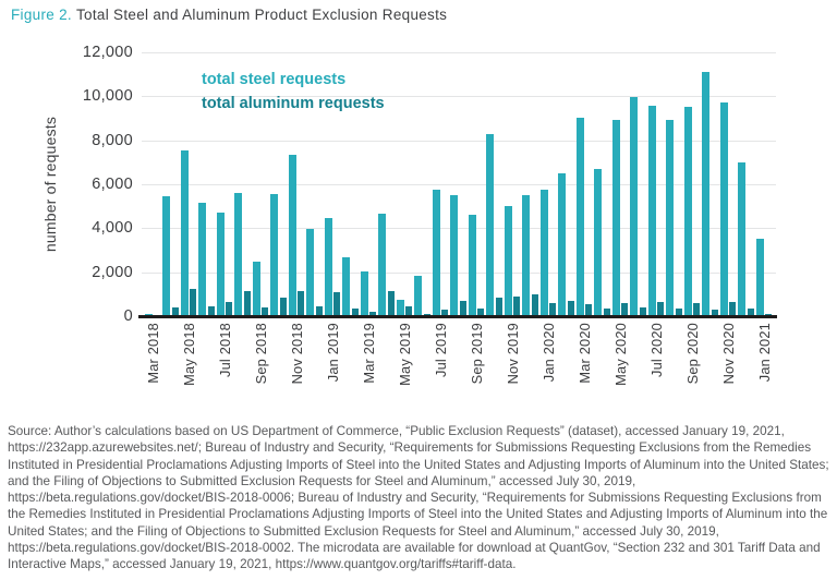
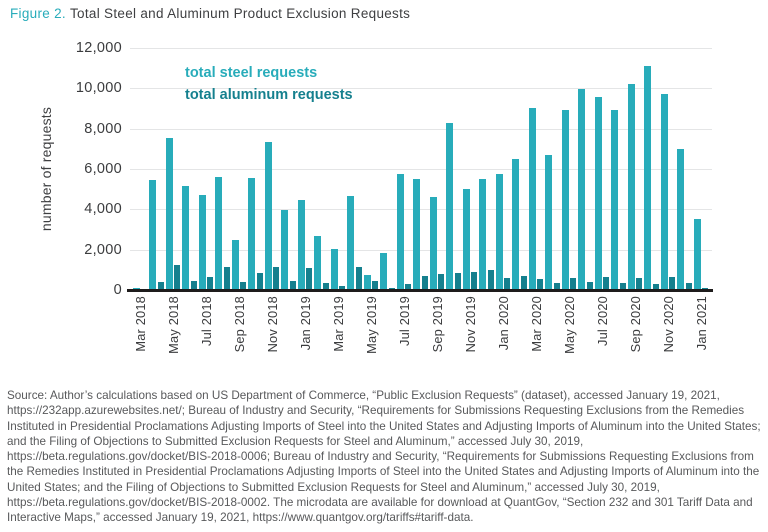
total aluminum requests/Sep 2019: 400 -> 800
total steel requests/Sep 2020: 9500 -> 10200
